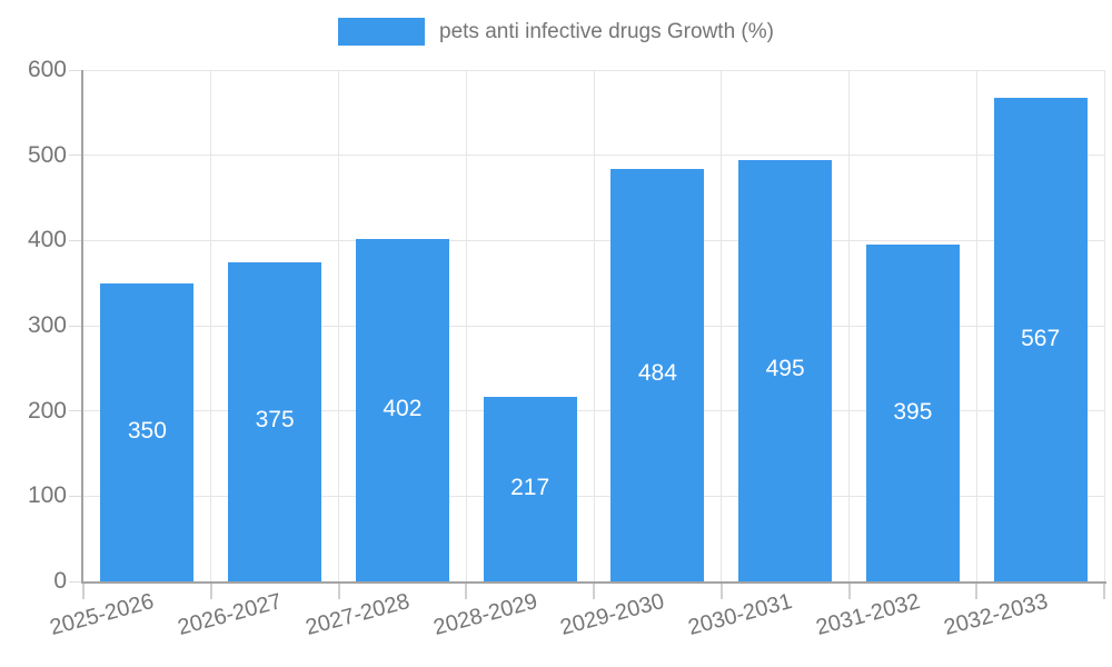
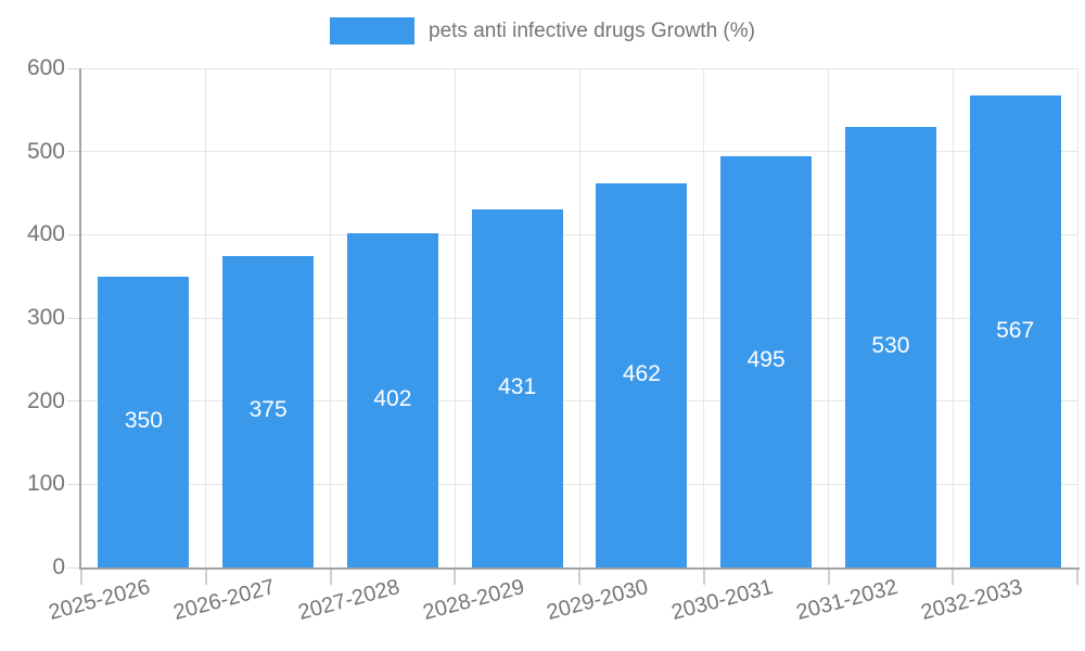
2028-2029: 217 -> 431
2029-2030: 484 -> 462
2031-2032: 395 -> 530
